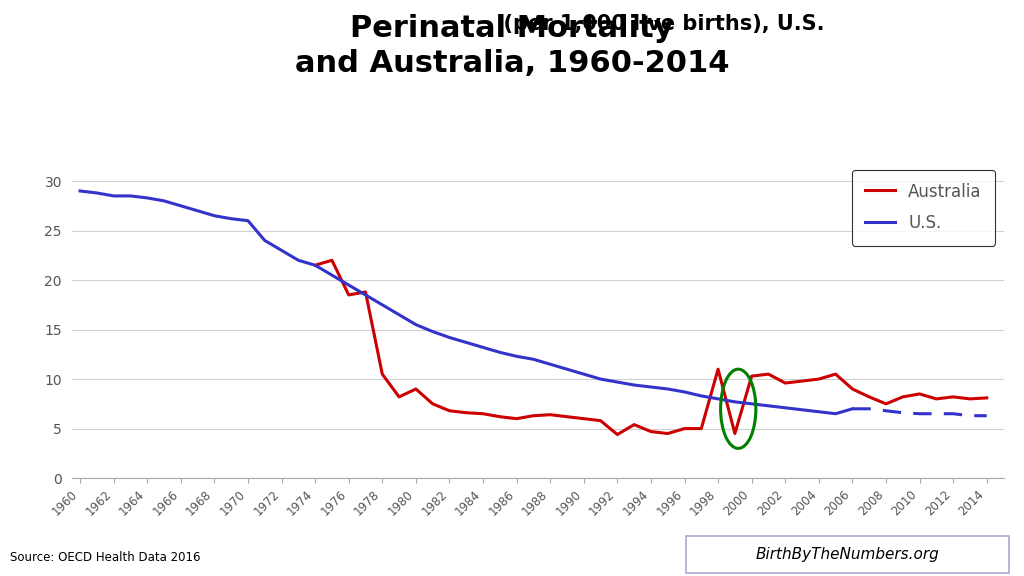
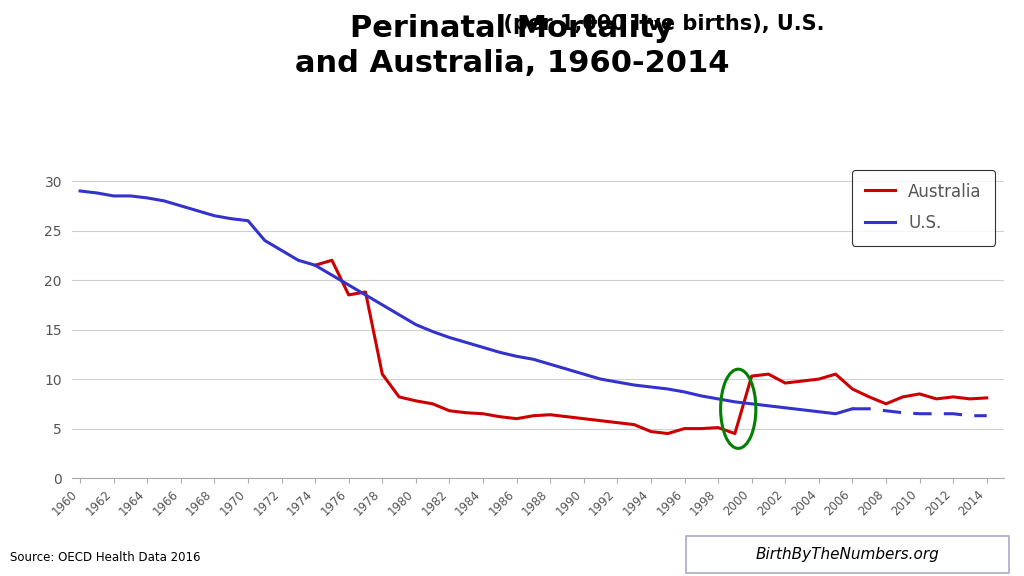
Australia/1980: 9.0 -> 7.8
Australia/1992: 4.4 -> 5.6
Australia/1998: 11.0 -> 5.1
